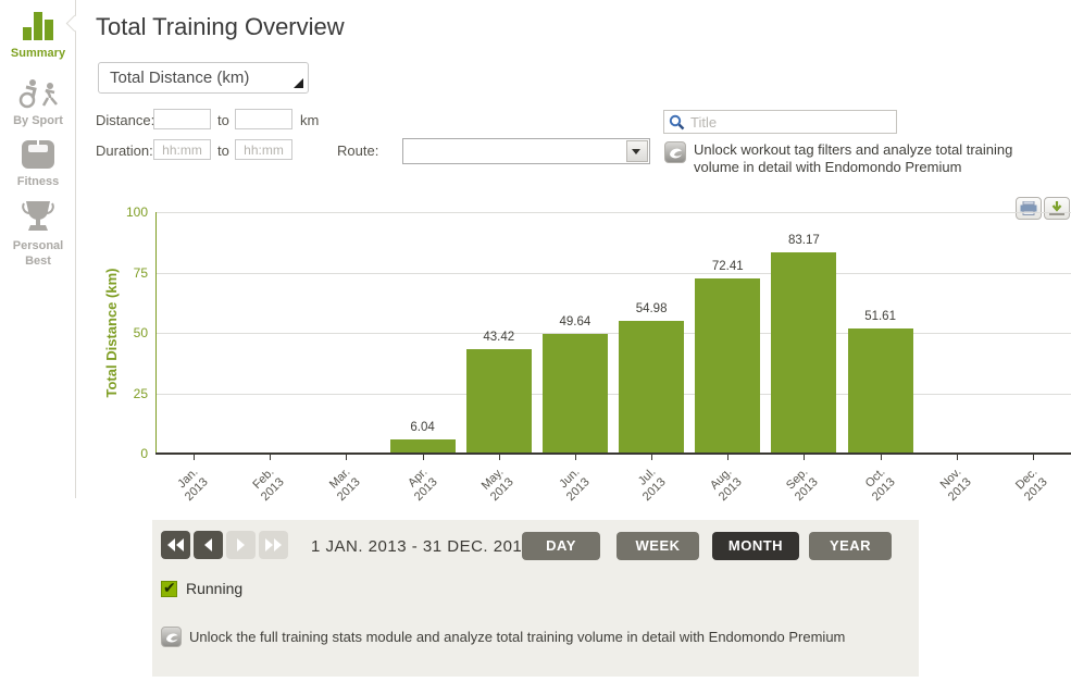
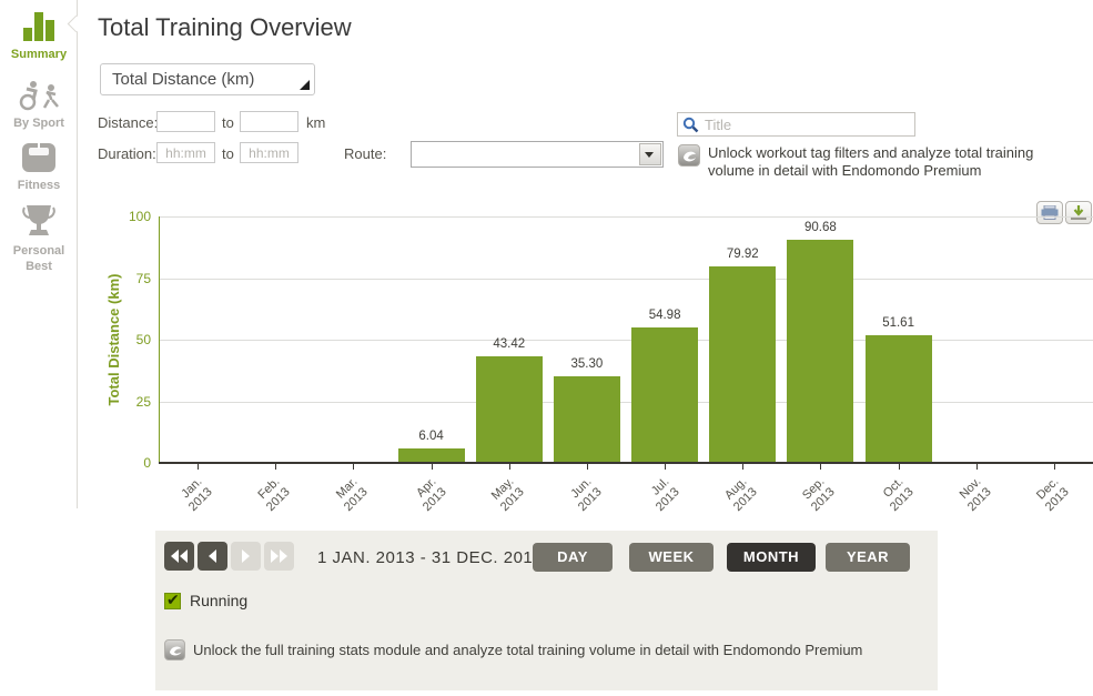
Jun. 2013: 49.64 -> 35.30
Aug. 2013: 72.41 -> 79.92
Sep. 2013: 83.17 -> 90.68
